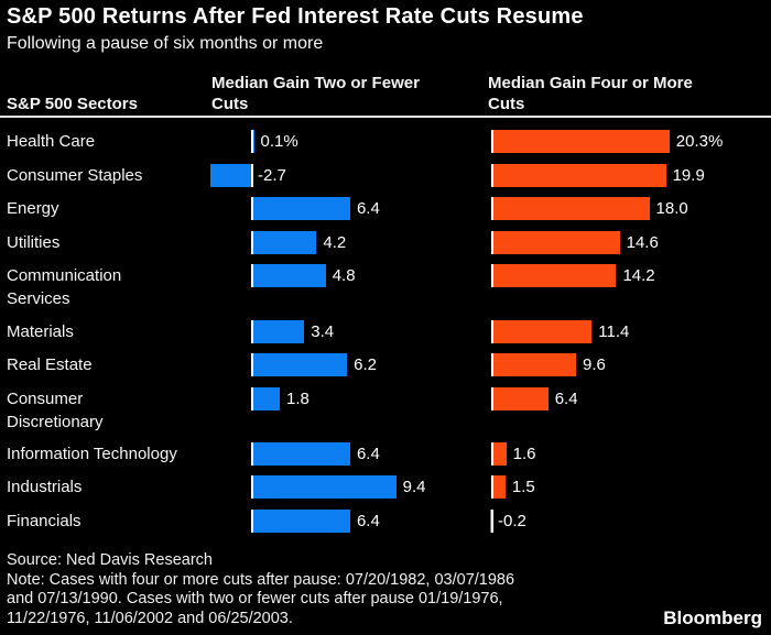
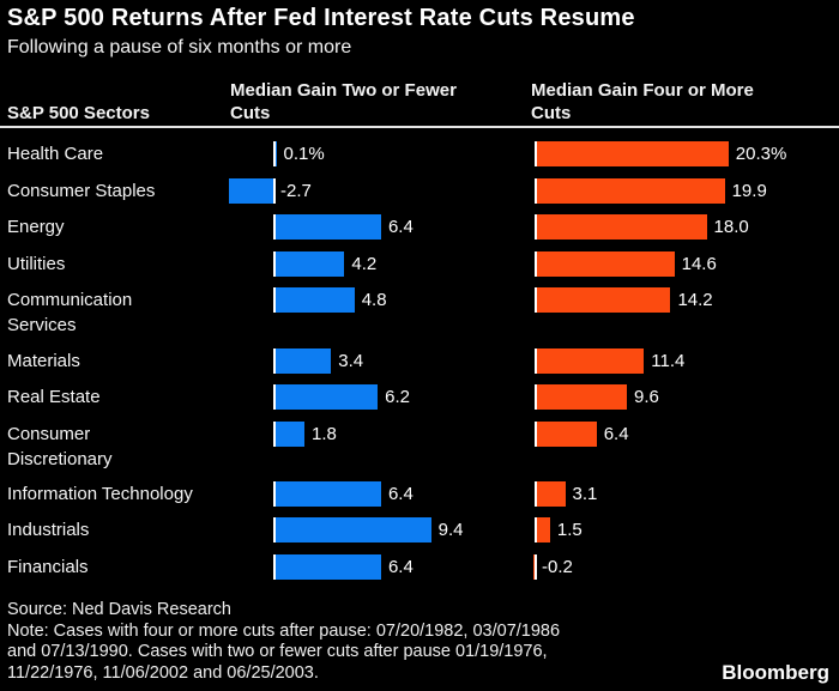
Median Gain Four or More Cuts/Information Technology: 1.6 -> 3.1
